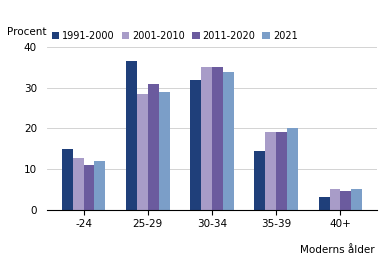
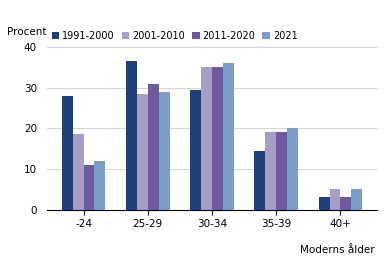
1991-2000/-24: 14.8 -> 28.0
2001-2010/-24: 12.8 -> 18.5
1991-2000/30-34: 32.0 -> 29.5
2021/30-34: 34 -> 36
2011-2020/40+: 4.5 -> 3.0
